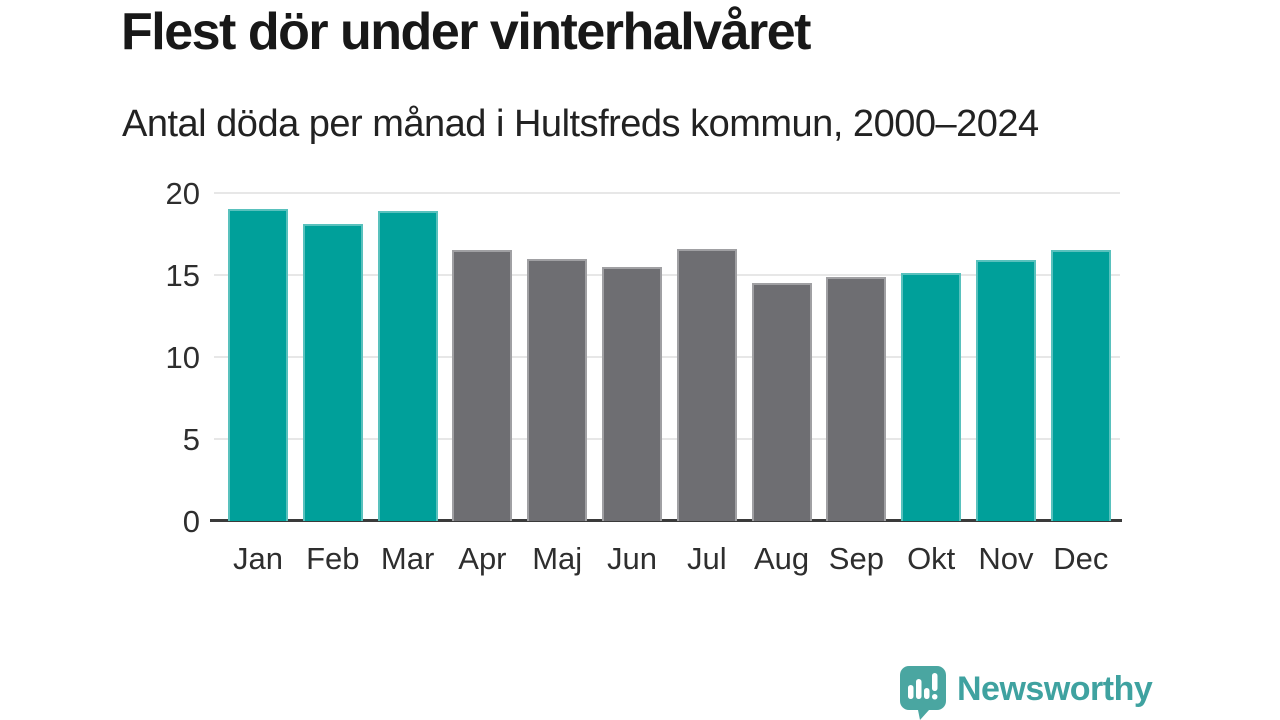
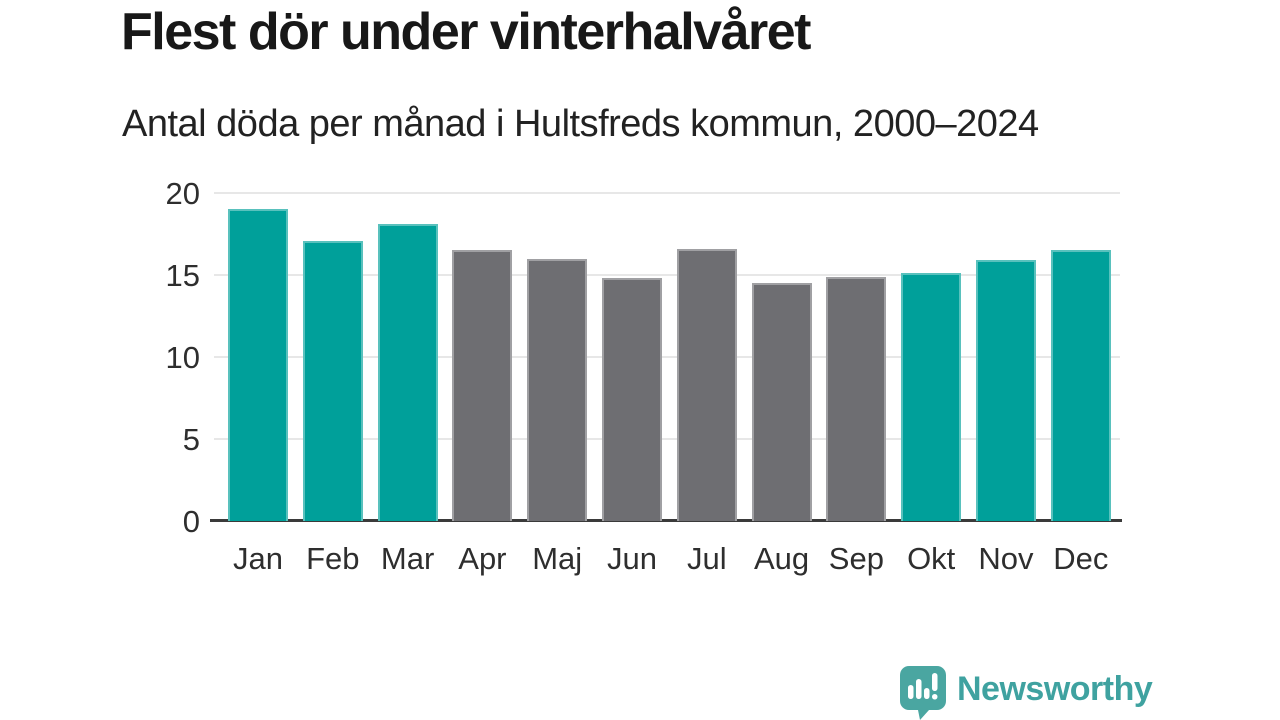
Feb: 18.1 -> 17.1
Mar: 18.9 -> 18.1
Jun: 15.5 -> 14.8
